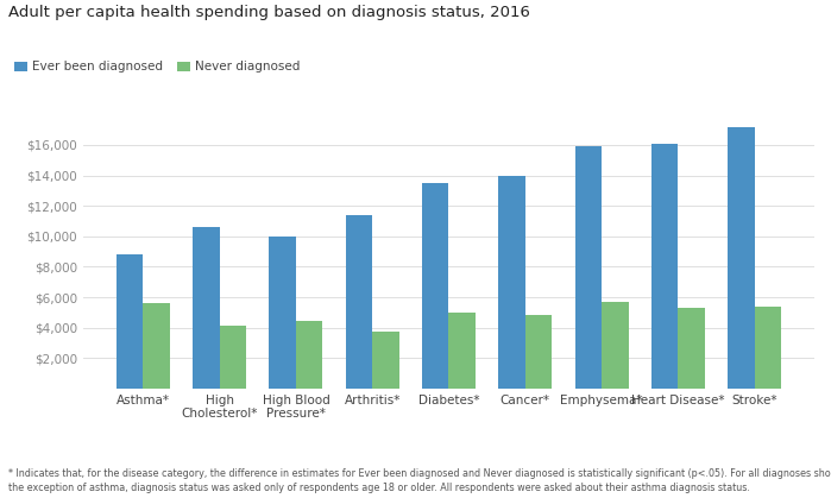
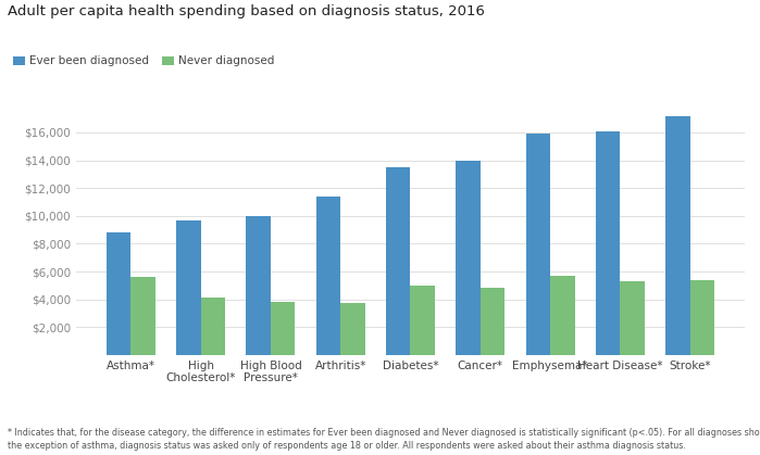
Ever been diagnosed/High Cholesterol*: $10,600 -> $9,700
Never diagnosed/High Blood Pressure*: $4,400 -> $3,800
